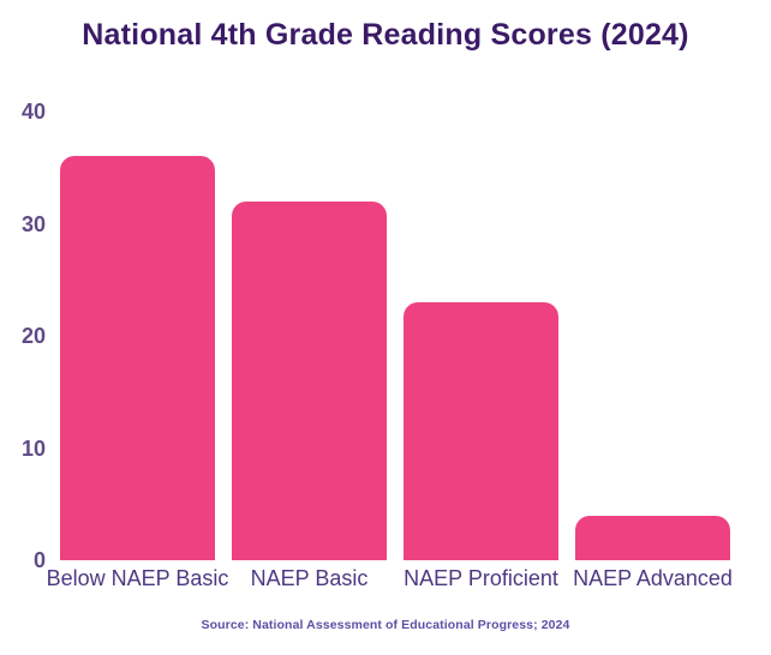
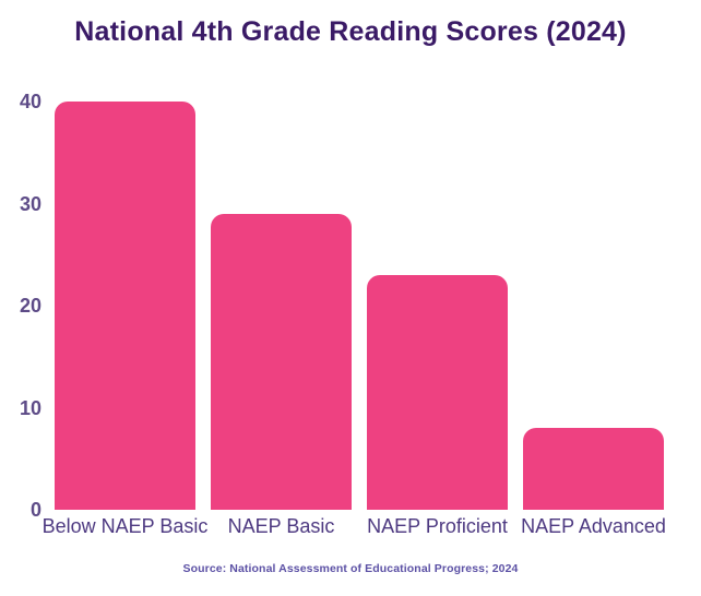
Below NAEP Basic: 36 -> 40
NAEP Basic: 32 -> 29
NAEP Advanced: 4 -> 8
